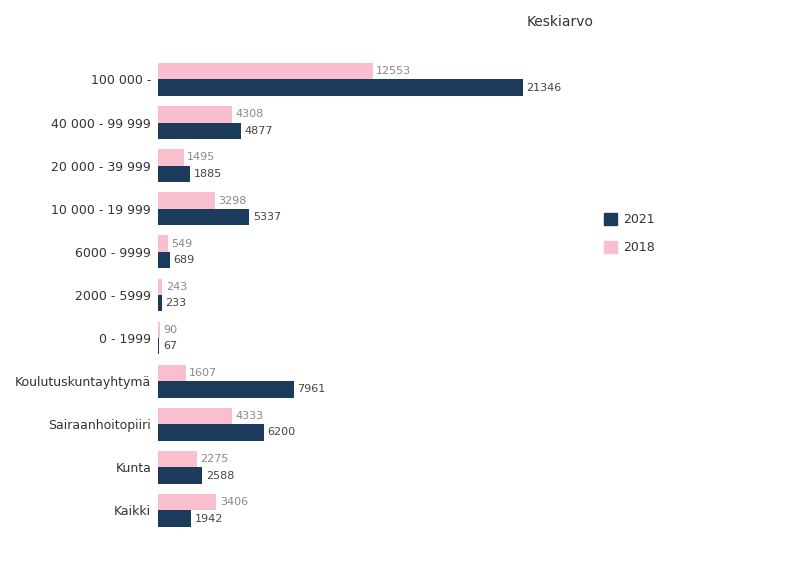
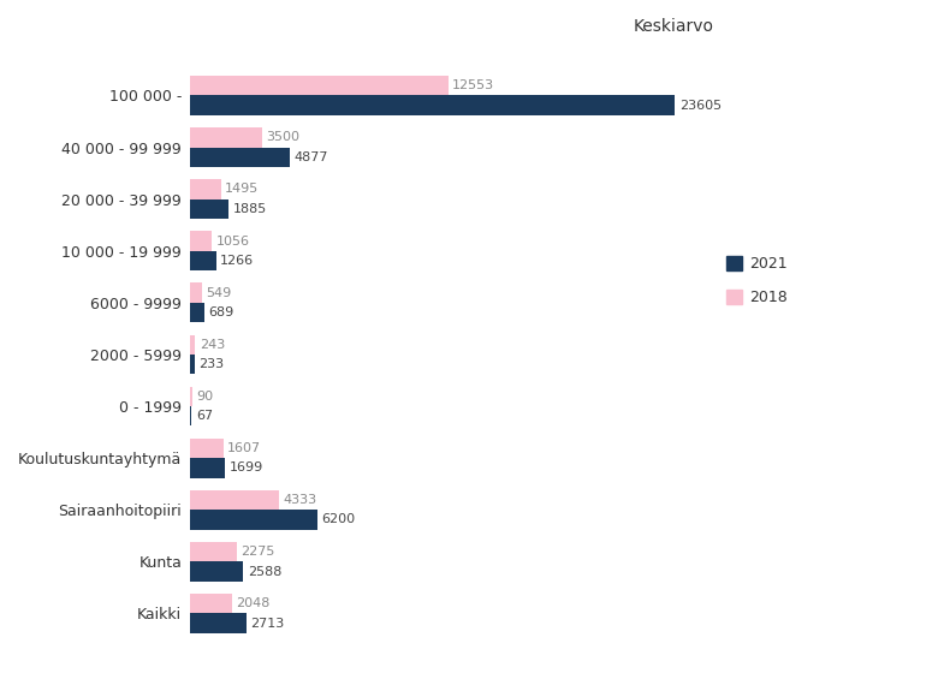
2021/100 000 -: 21346 -> 23605
2018/40 000 - 99 999: 4308 -> 3500
2018/10 000 - 19 999: 3298 -> 1056
2021/10 000 - 19 999: 5337 -> 1266
2021/Koulutuskuntayhtymä: 7961 -> 1699
2018/Kaikki: 3406 -> 2048
2021/Kaikki: 1942 -> 2713
